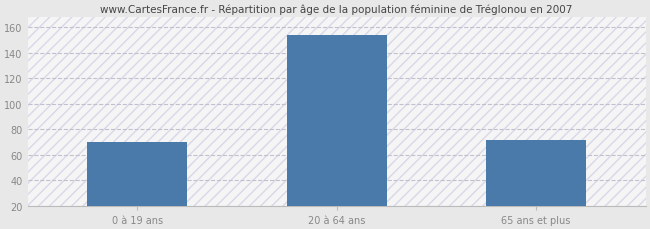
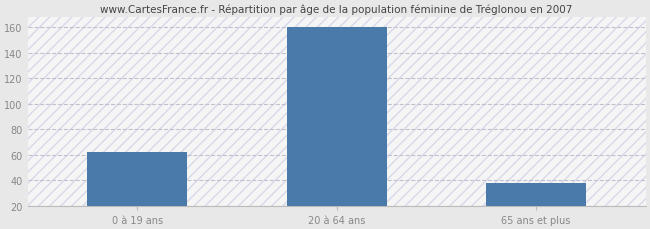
0 à 19 ans: 70 -> 62
20 à 64 ans: 154 -> 160
65 ans et plus: 72 -> 38
